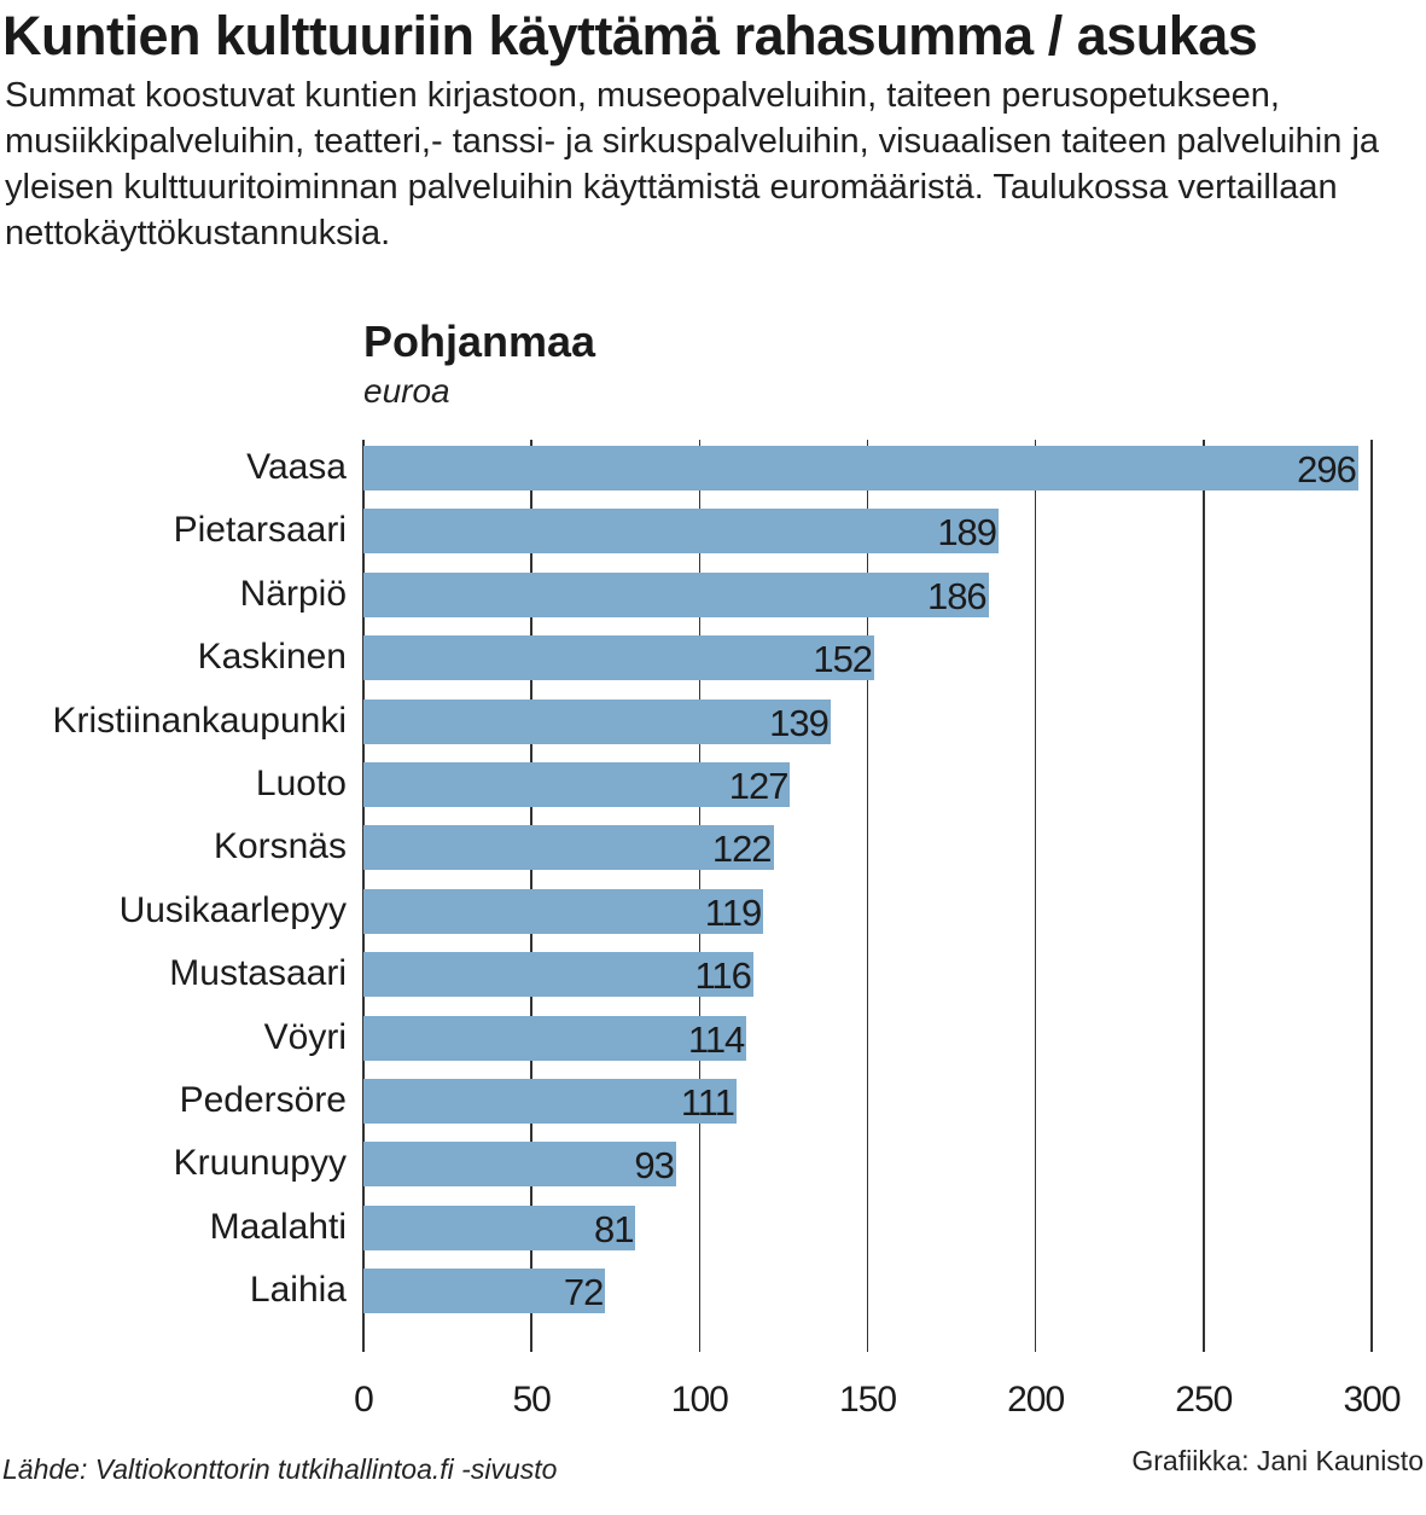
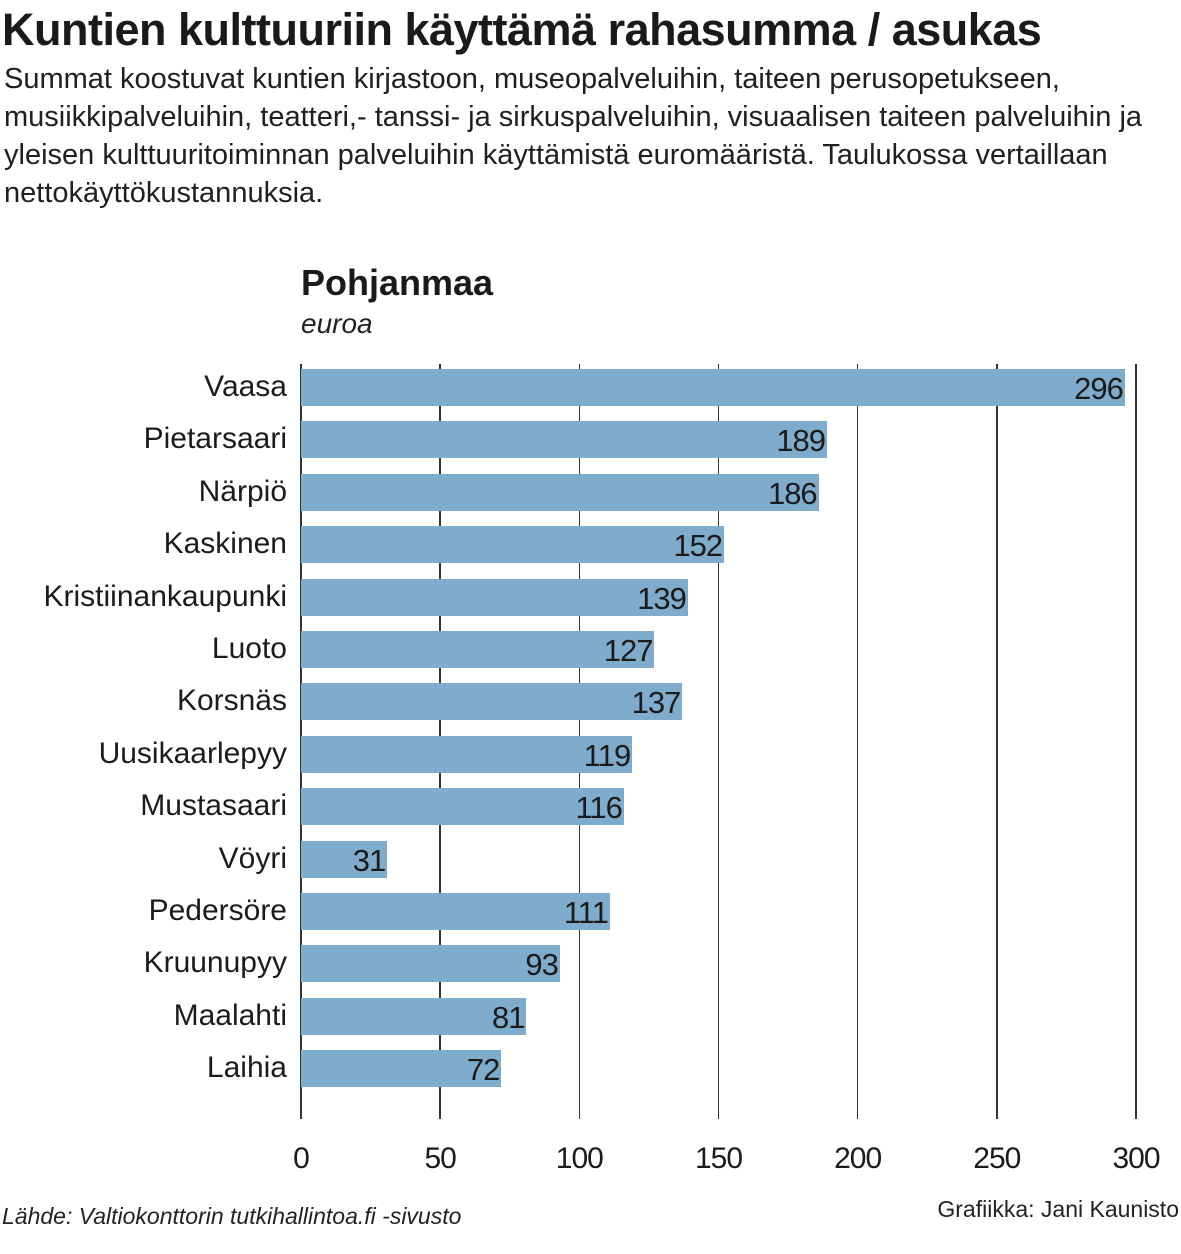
Korsnäs: 122 -> 137
Vöyri: 114 -> 31
